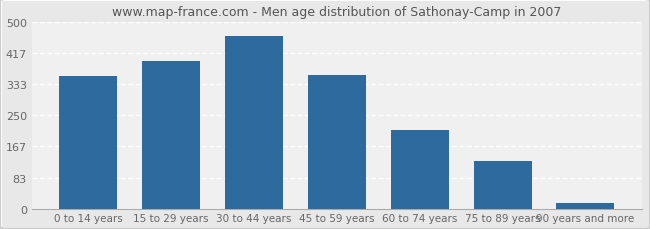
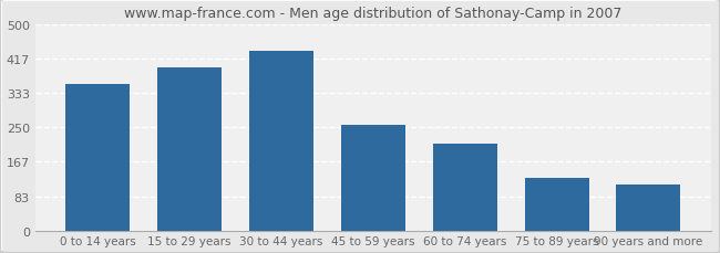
30 to 44 years: 462 -> 435
45 to 59 years: 358 -> 255
90 years and more: 15 -> 110
